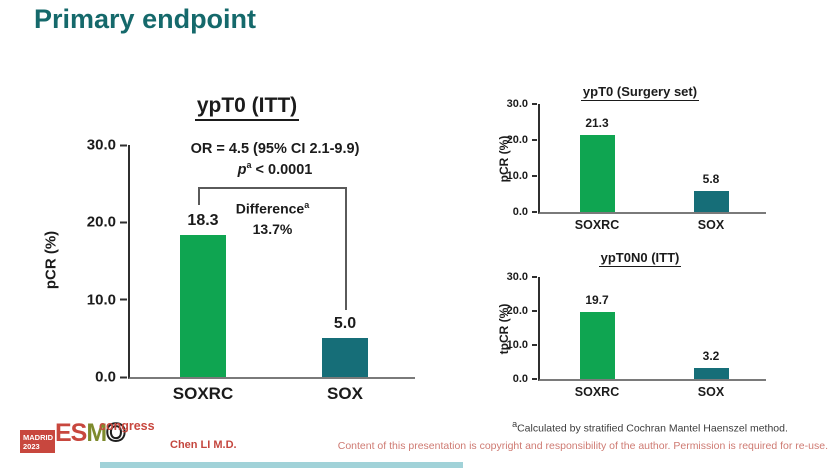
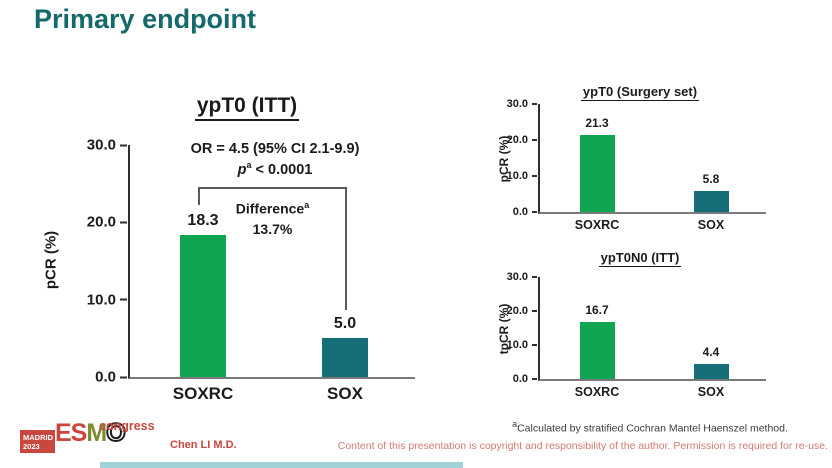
ypT0N0 (ITT)/SOXRC: 19.7 -> 16.7
ypT0N0 (ITT)/SOX: 3.2 -> 4.4
